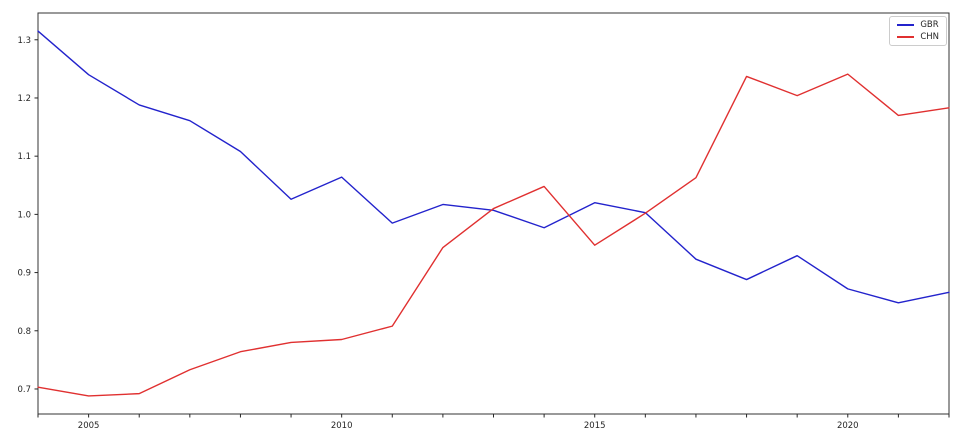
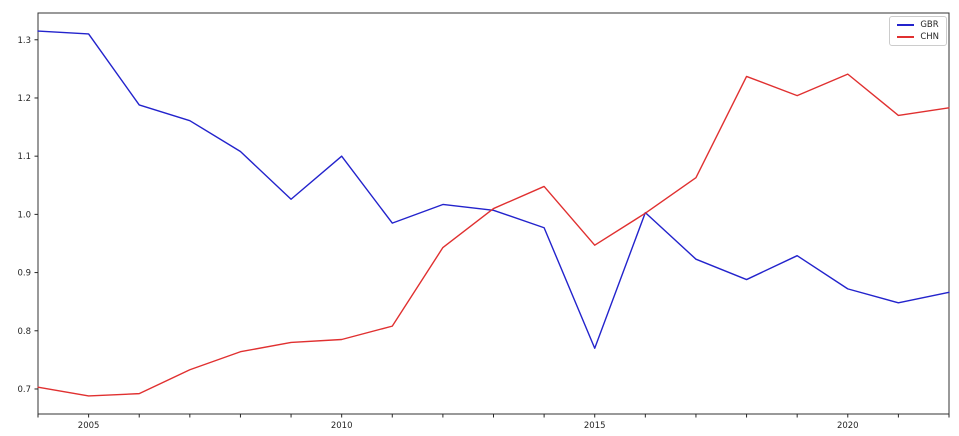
GBR/2005: 1.24 -> 1.31
GBR/2010: 1.06 -> 1.10
GBR/2015: 1.02 -> 0.77
